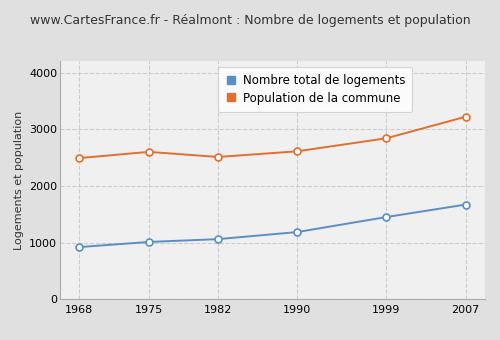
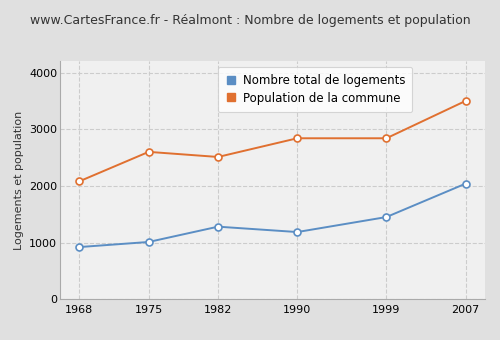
Population de la commune/1968: 2490 -> 2080
Nombre total de logements/1982: 1060 -> 1280
Population de la commune/1990: 2610 -> 2840
Nombre total de logements/2007: 1670 -> 2040
Population de la commune/2007: 3220 -> 3500
